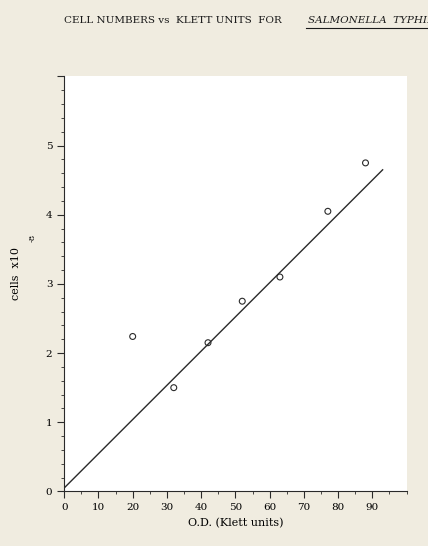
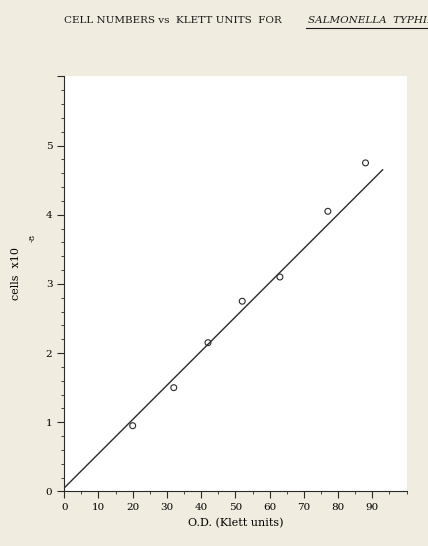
20: 2.24 -> 0.95
